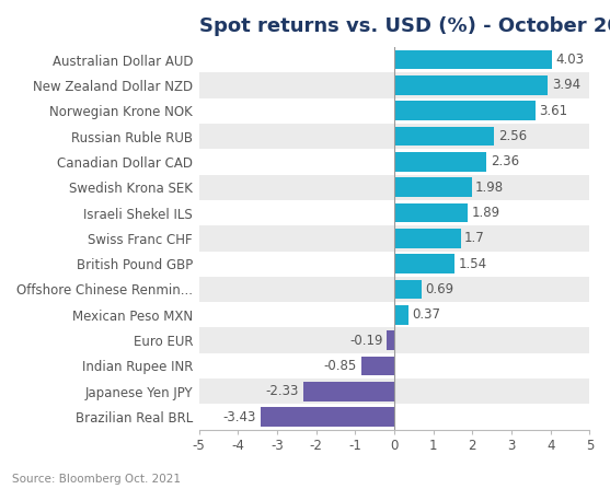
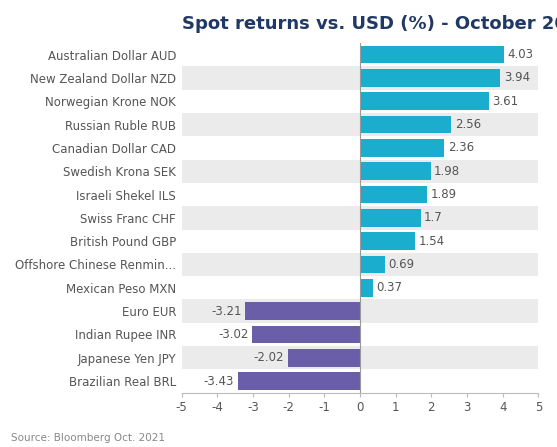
Euro EUR: -0.19 -> -3.21
Indian Rupee INR: -0.85 -> -3.02
Japanese Yen JPY: -2.33 -> -2.02
